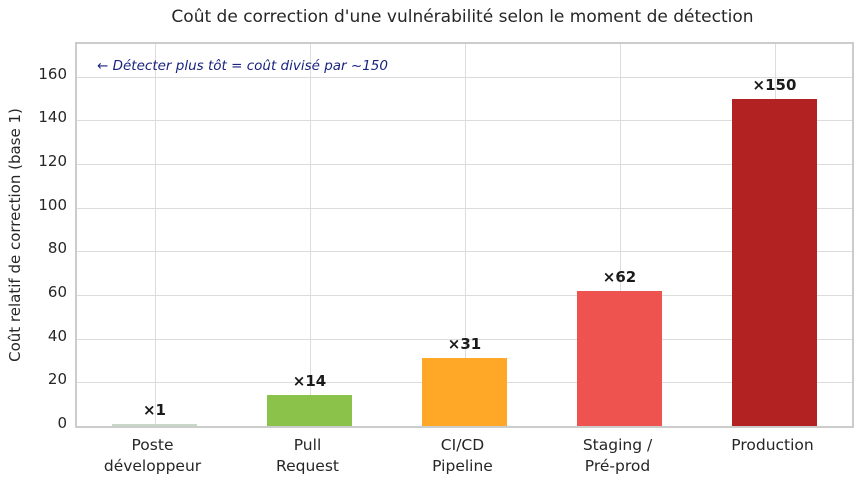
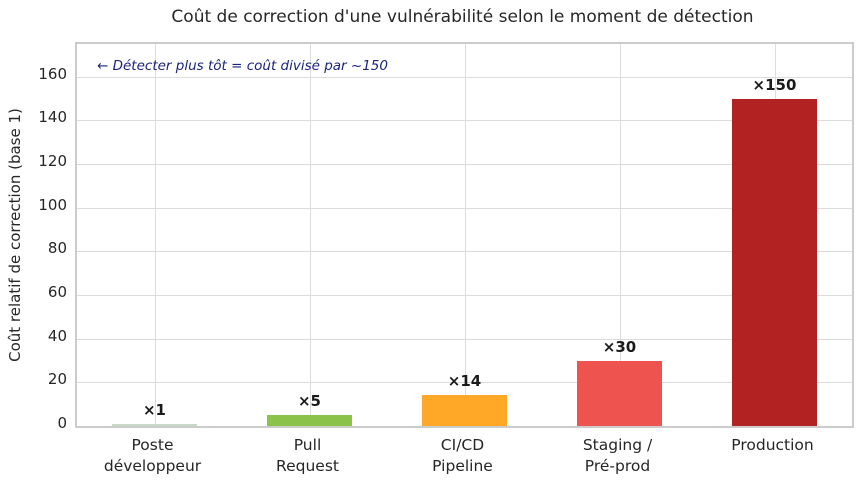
Pull Request: 14 -> 5
CI/CD Pipeline: 31 -> 14
Staging / Pré-prod: 62 -> 30
